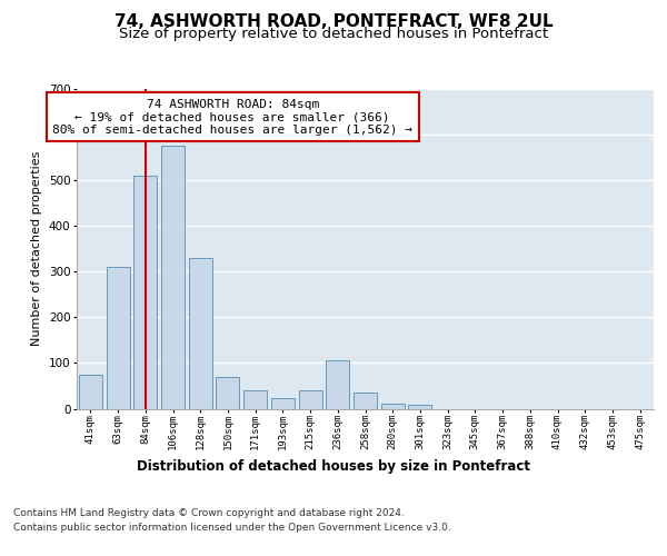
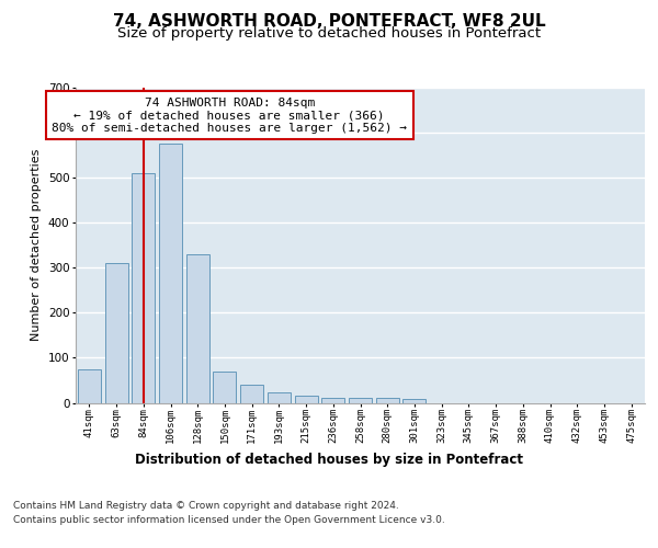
215sqm: 40 -> 15
236sqm: 105 -> 10
258sqm: 35 -> 10
